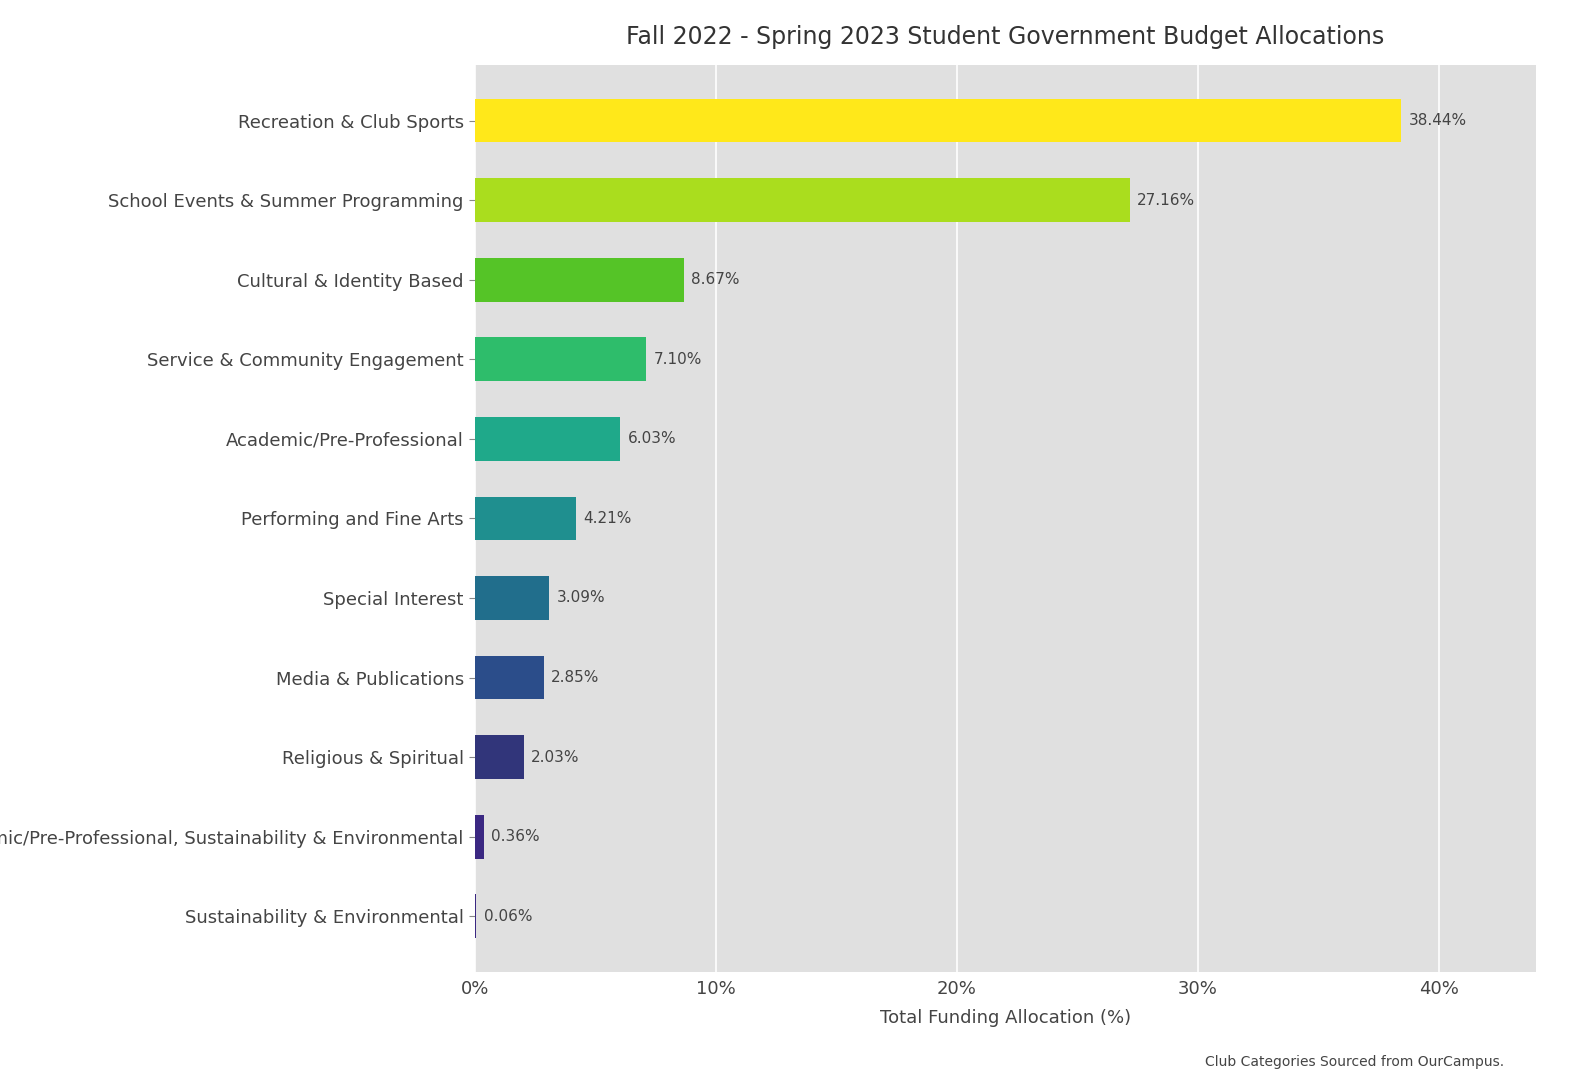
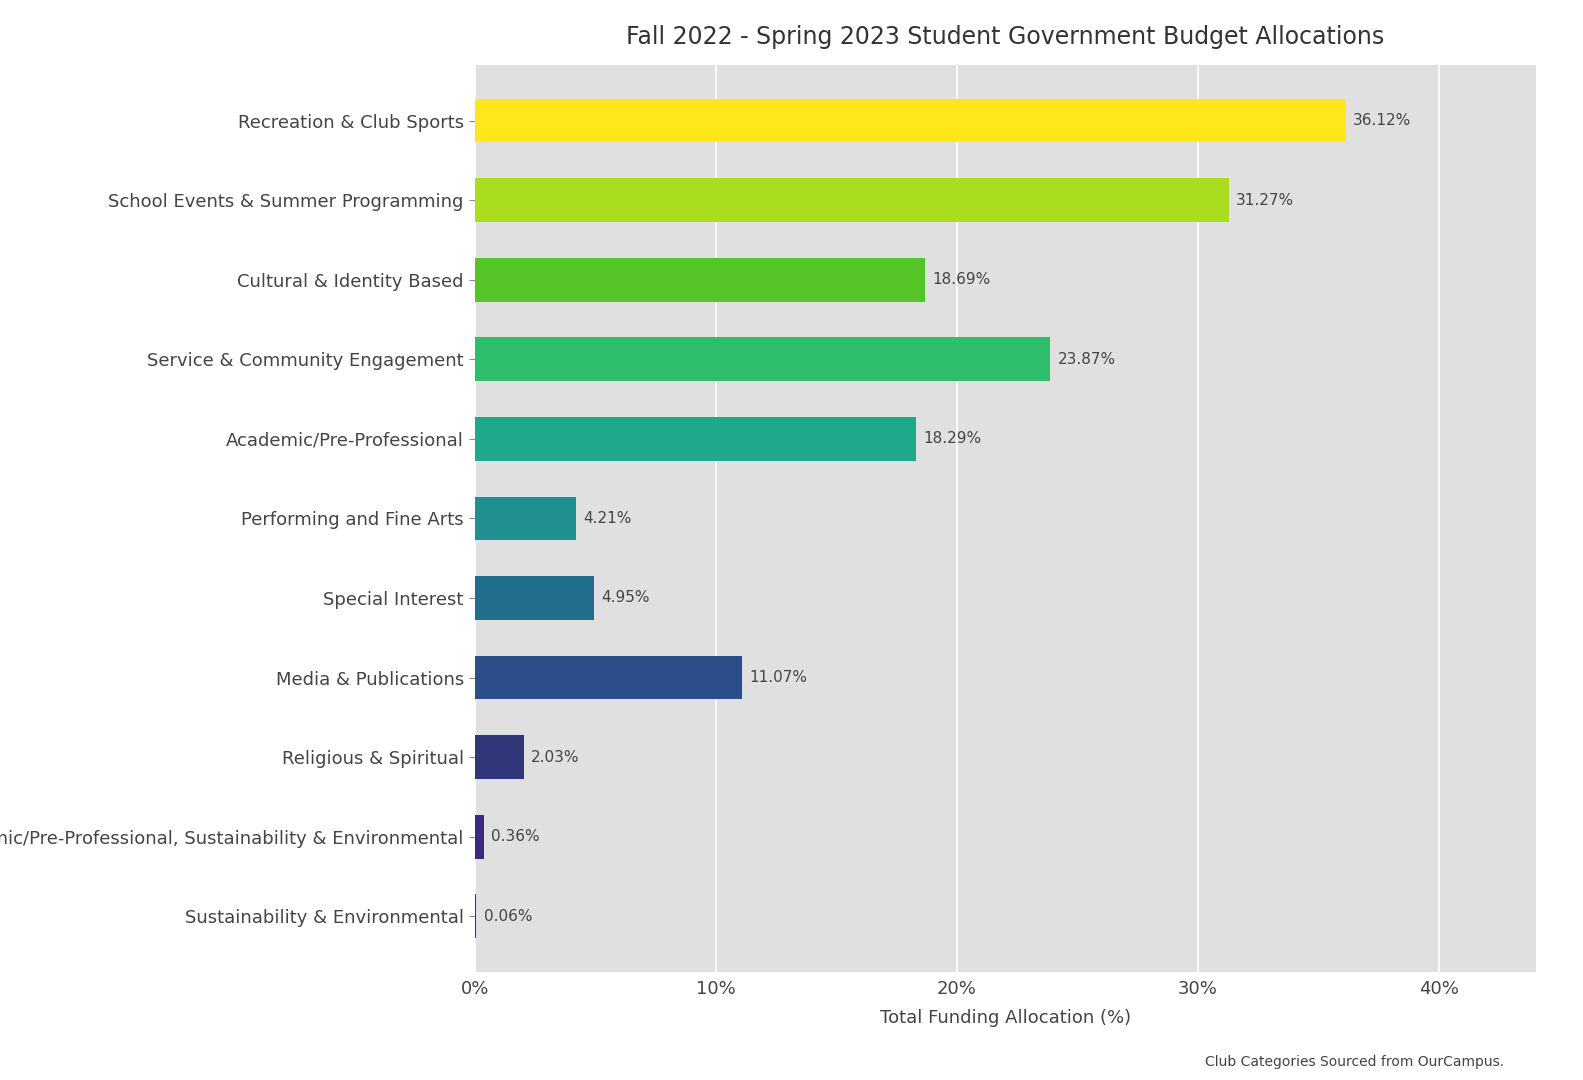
Recreation & Club Sports: 38.44% -> 36.12%
School Events & Summer Programming: 27.16% -> 31.27%
Cultural & Identity Based: 8.67% -> 18.69%
Service & Community Engagement: 7.10% -> 23.87%
Academic/Pre-Professional: 6.03% -> 18.29%
Special Interest: 3.09% -> 4.95%
Media & Publications: 2.85% -> 11.07%
